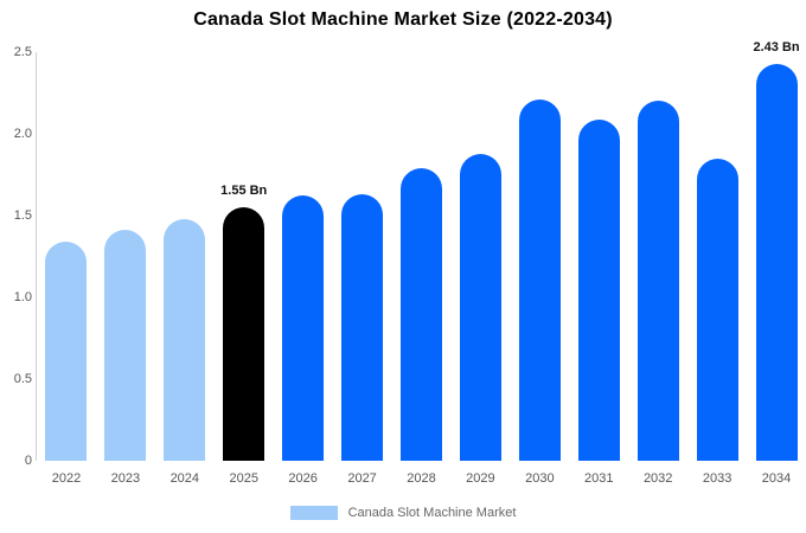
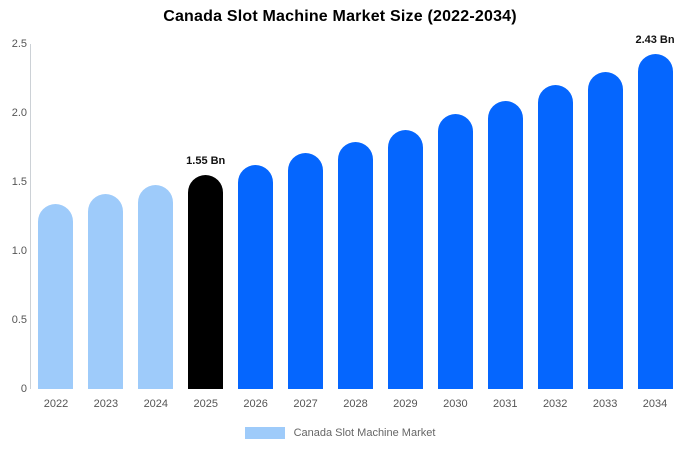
2027: 1.63 -> 1.71
2030: 2.21 -> 1.99
2033: 1.85 -> 2.30
